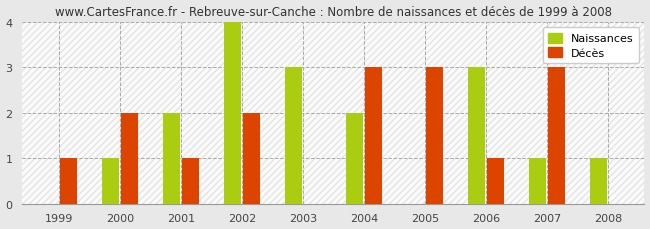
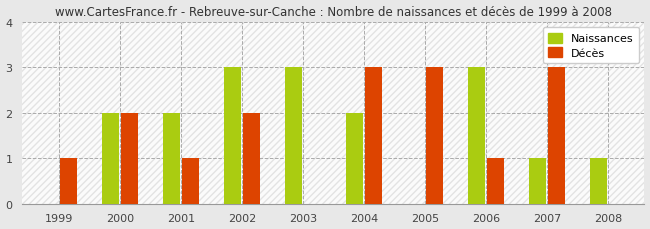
Naissances/2000: 1 -> 2
Naissances/2002: 4 -> 3
